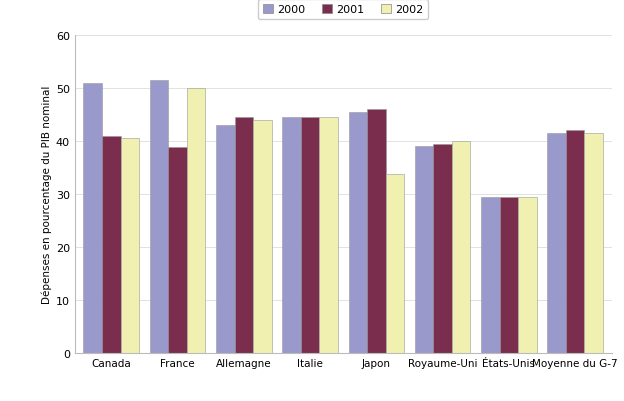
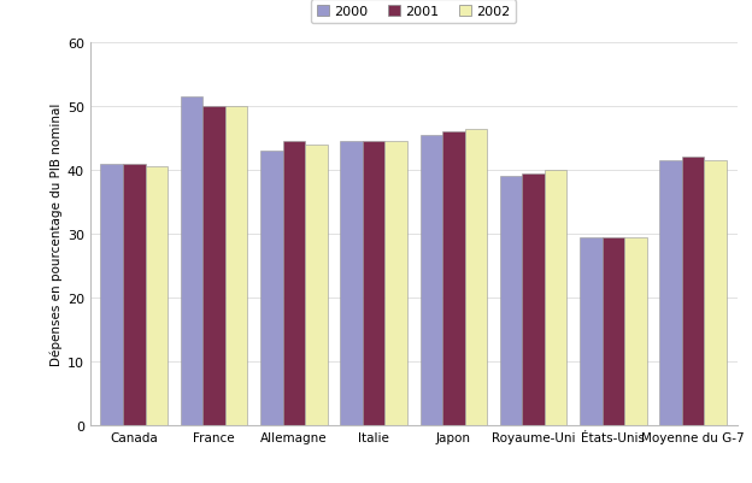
2000/Canada: 51.0 -> 41.0
2001/France: 38.8 -> 50.0
2002/Japon: 33.8 -> 46.5
